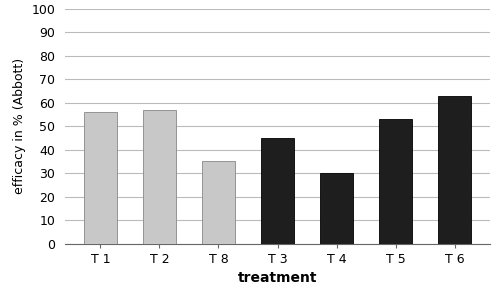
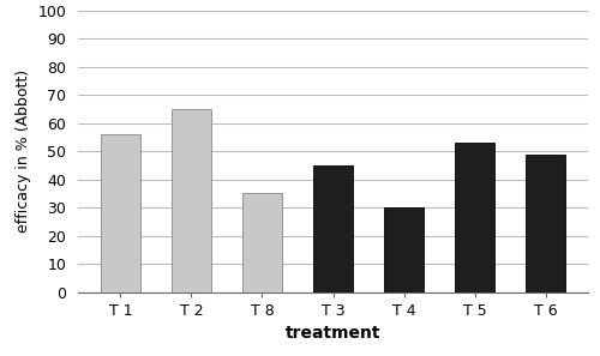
T 2: 57 -> 65
T 6: 63 -> 49
